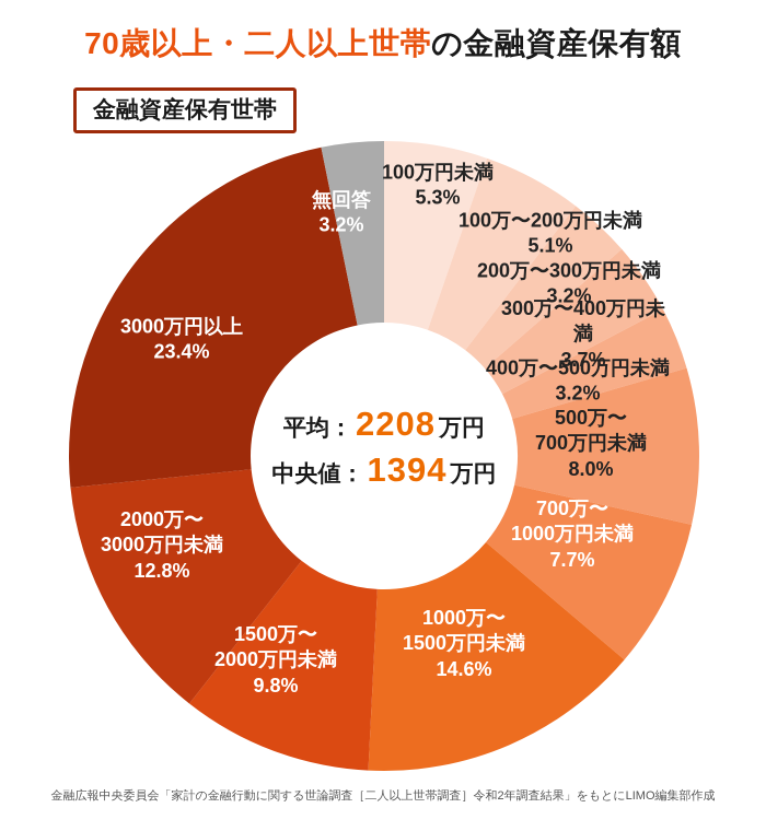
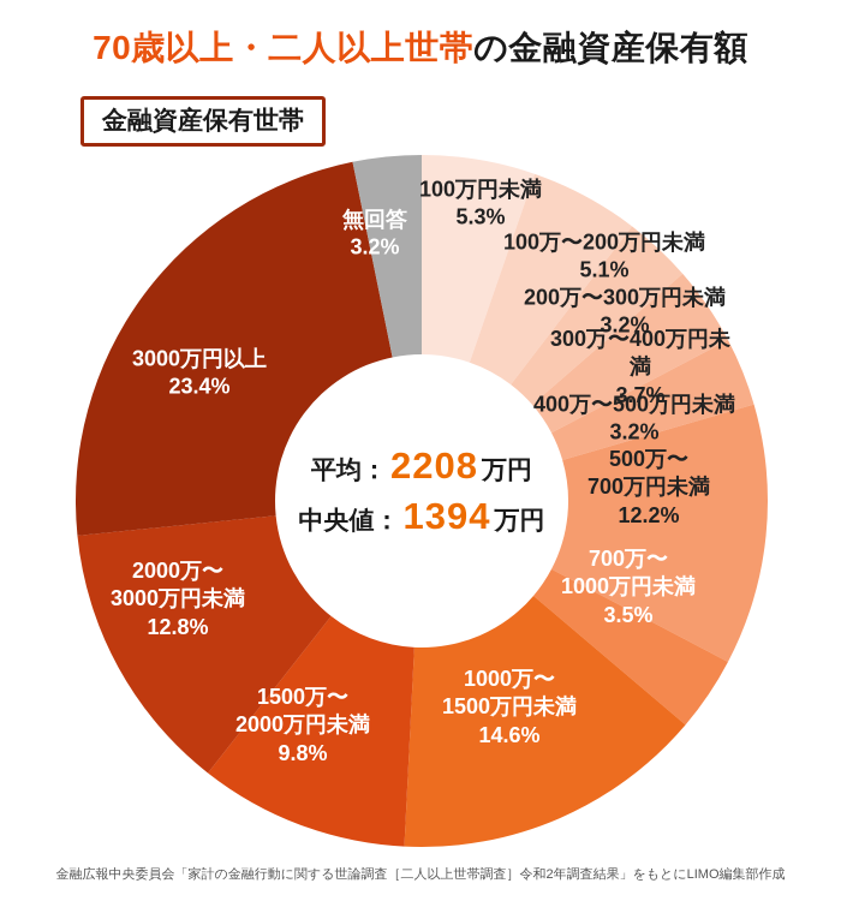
500万〜 700万円未満: 8.0% -> 12.2%
700万〜 1000万円未満: 7.7% -> 3.5%
